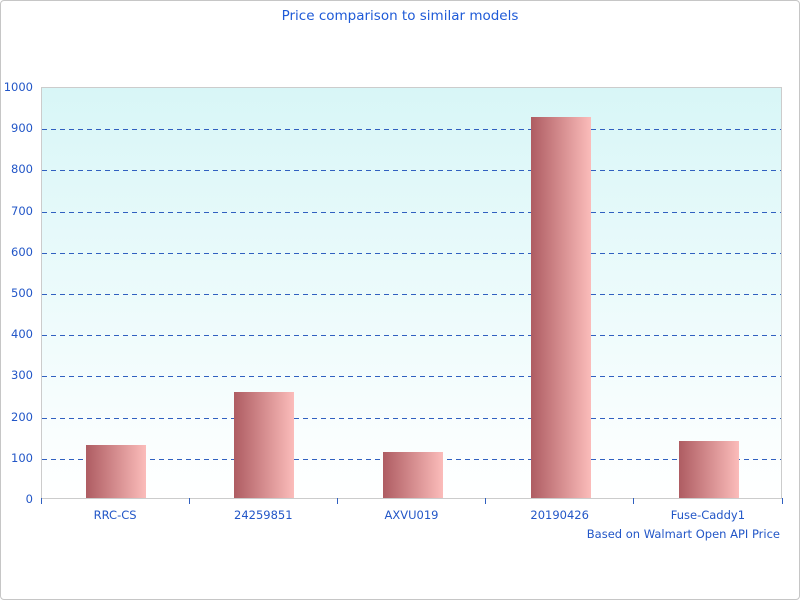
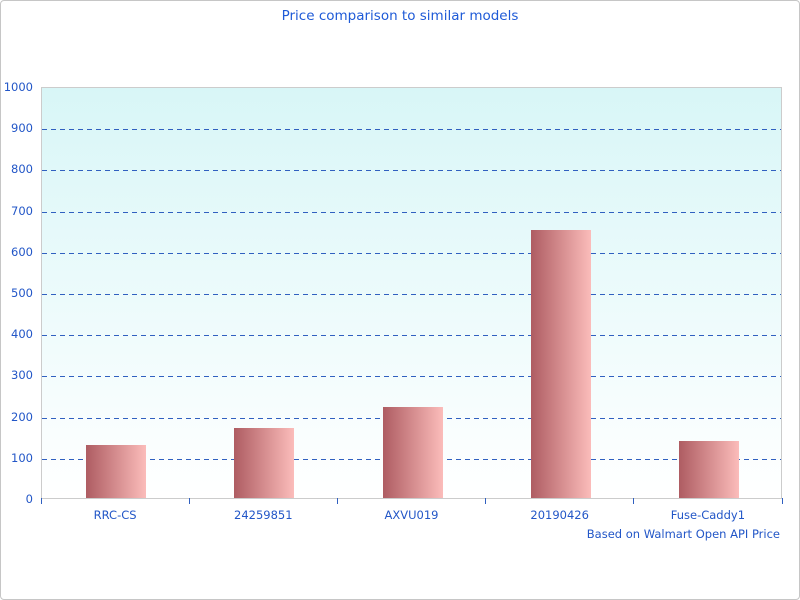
24259851: 260 -> 170
AXVU019: 110 -> 220
20190426: 930 -> 650
